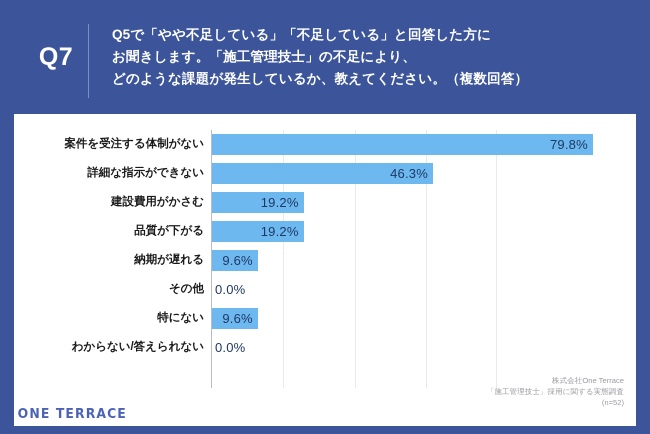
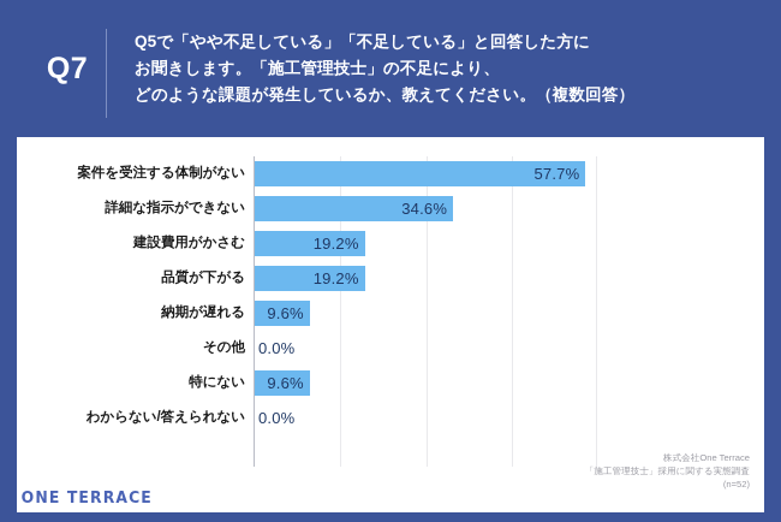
案件を受注する体制がない: 79.8% -> 57.7%
詳細な指示ができない: 46.3% -> 34.6%
